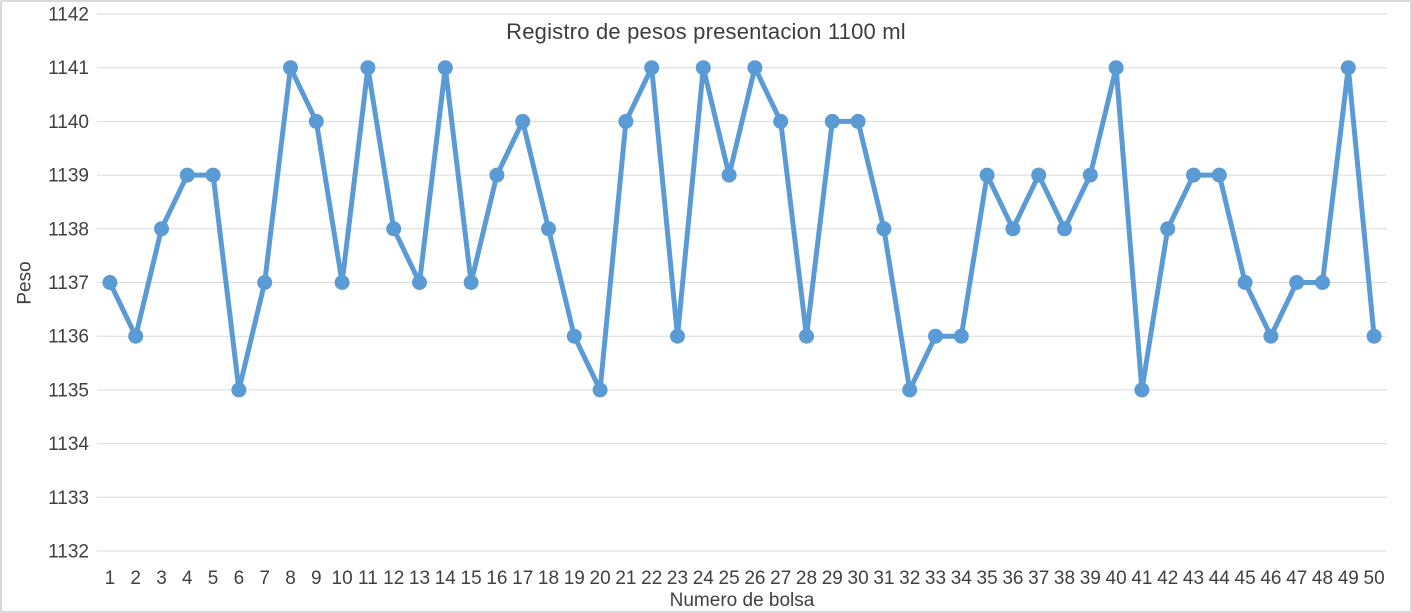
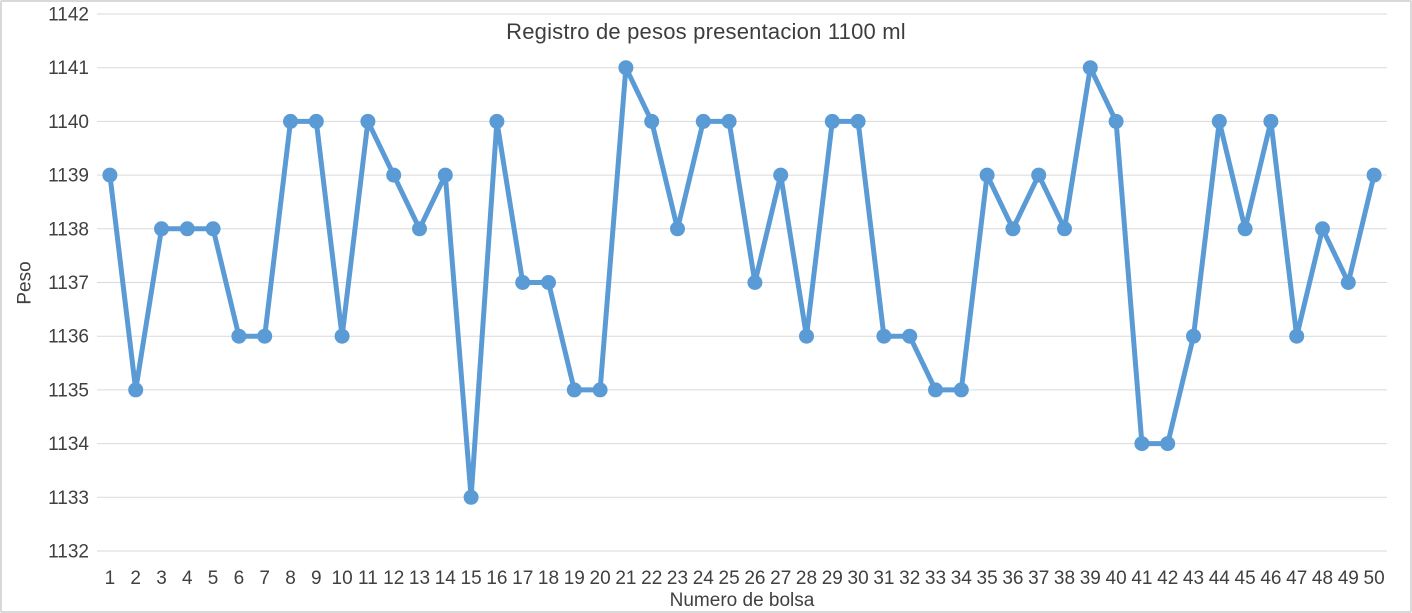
1: 1137 -> 1139
2: 1136 -> 1135
4: 1139 -> 1138
5: 1139 -> 1138
6: 1135 -> 1136
7: 1137 -> 1136
8: 1141 -> 1140
10: 1137 -> 1136
11: 1141 -> 1140
12: 1138 -> 1139
13: 1137 -> 1138
14: 1141 -> 1139
15: 1137 -> 1133
16: 1139 -> 1140
17: 1140 -> 1137
18: 1138 -> 1137
19: 1136 -> 1135
21: 1140 -> 1141
22: 1141 -> 1140
23: 1136 -> 1138
24: 1141 -> 1140
25: 1139 -> 1140
26: 1141 -> 1137
27: 1140 -> 1139
31: 1138 -> 1136
32: 1135 -> 1136
33: 1136 -> 1135
34: 1136 -> 1135
39: 1139 -> 1141
40: 1141 -> 1140
41: 1135 -> 1134
42: 1138 -> 1134
43: 1139 -> 1136
44: 1139 -> 1140
45: 1137 -> 1138
46: 1136 -> 1140
47: 1137 -> 1136
48: 1137 -> 1138
49: 1141 -> 1137
50: 1136 -> 1139
